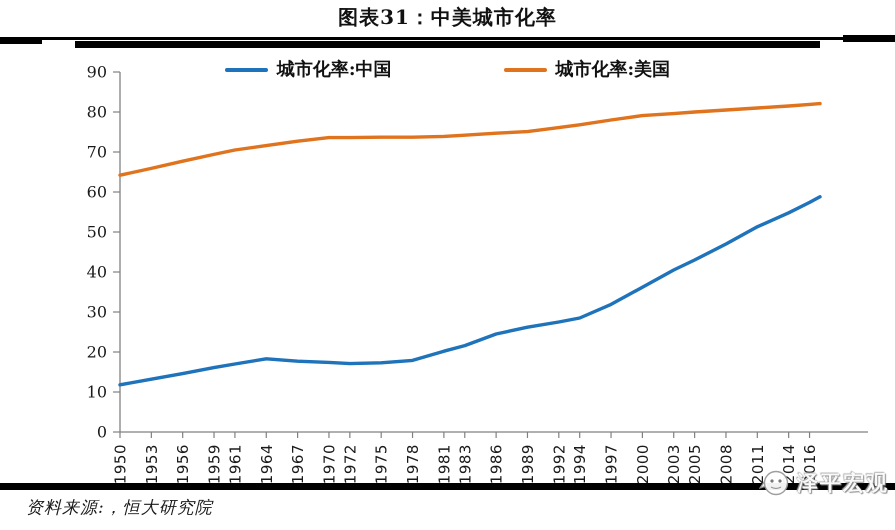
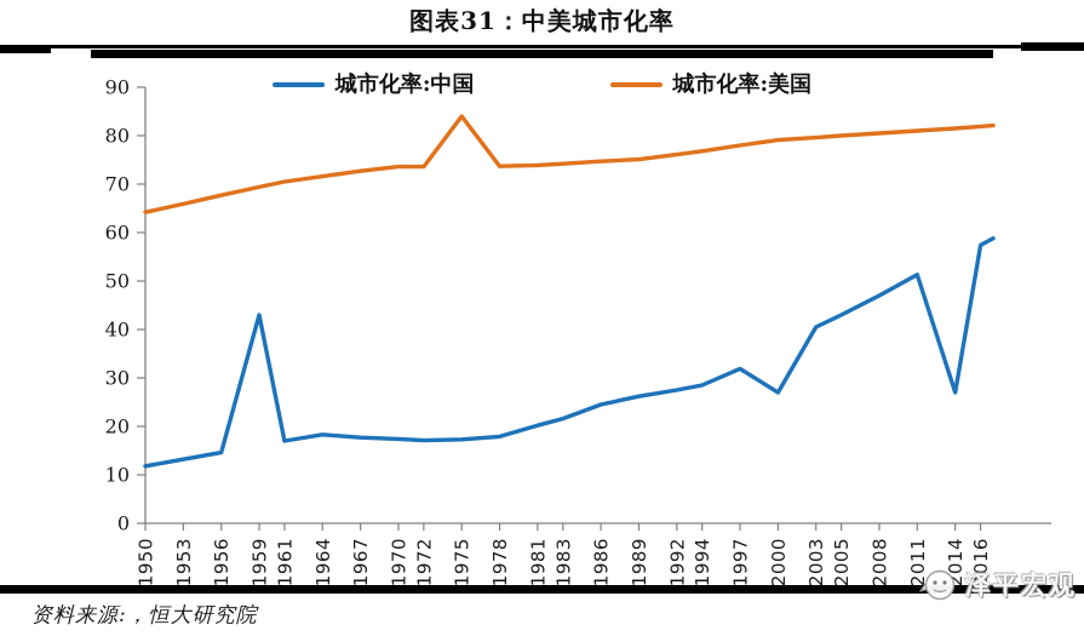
城市化率:中国/1959: 16 -> 43
城市化率:美国/1975: 74 -> 84
城市化率:中国/2000: 36 -> 27
城市化率:中国/2014: 55 -> 27
